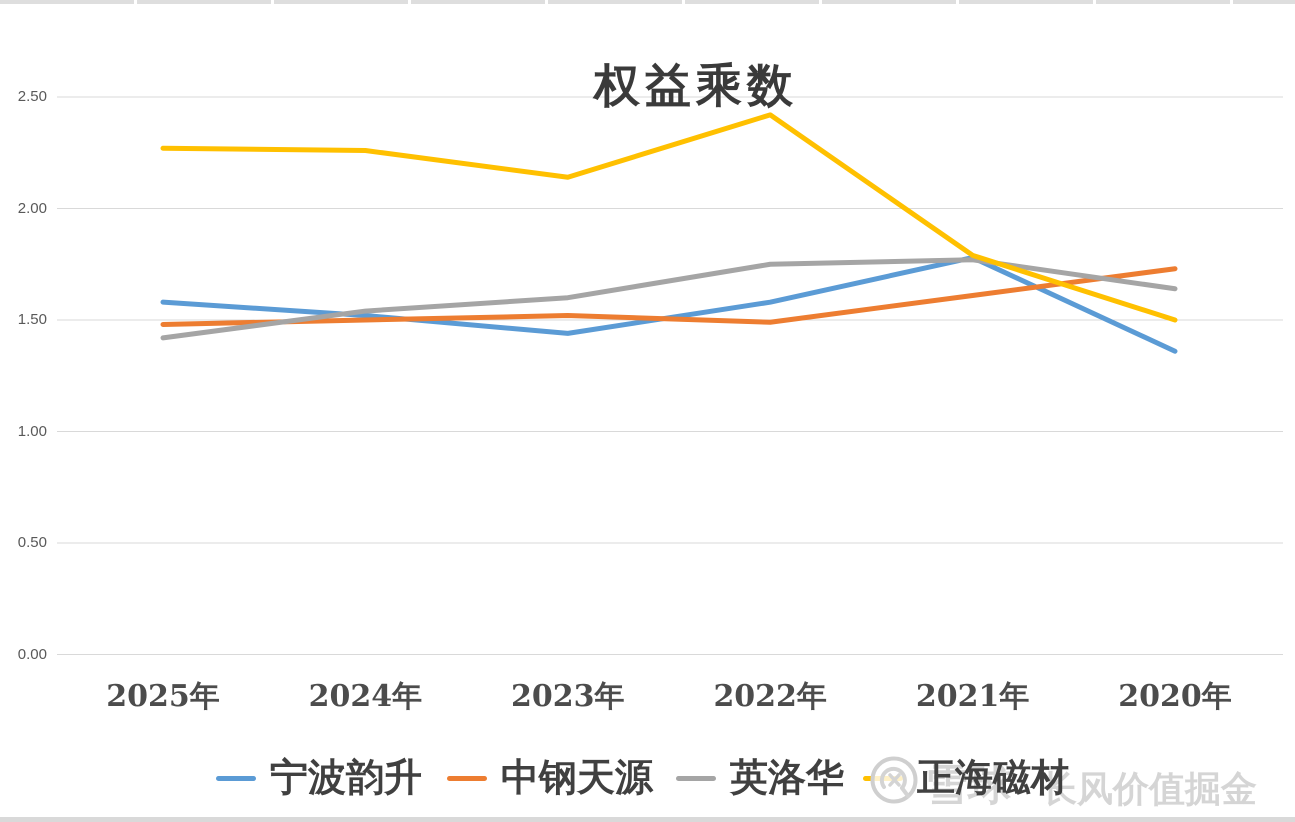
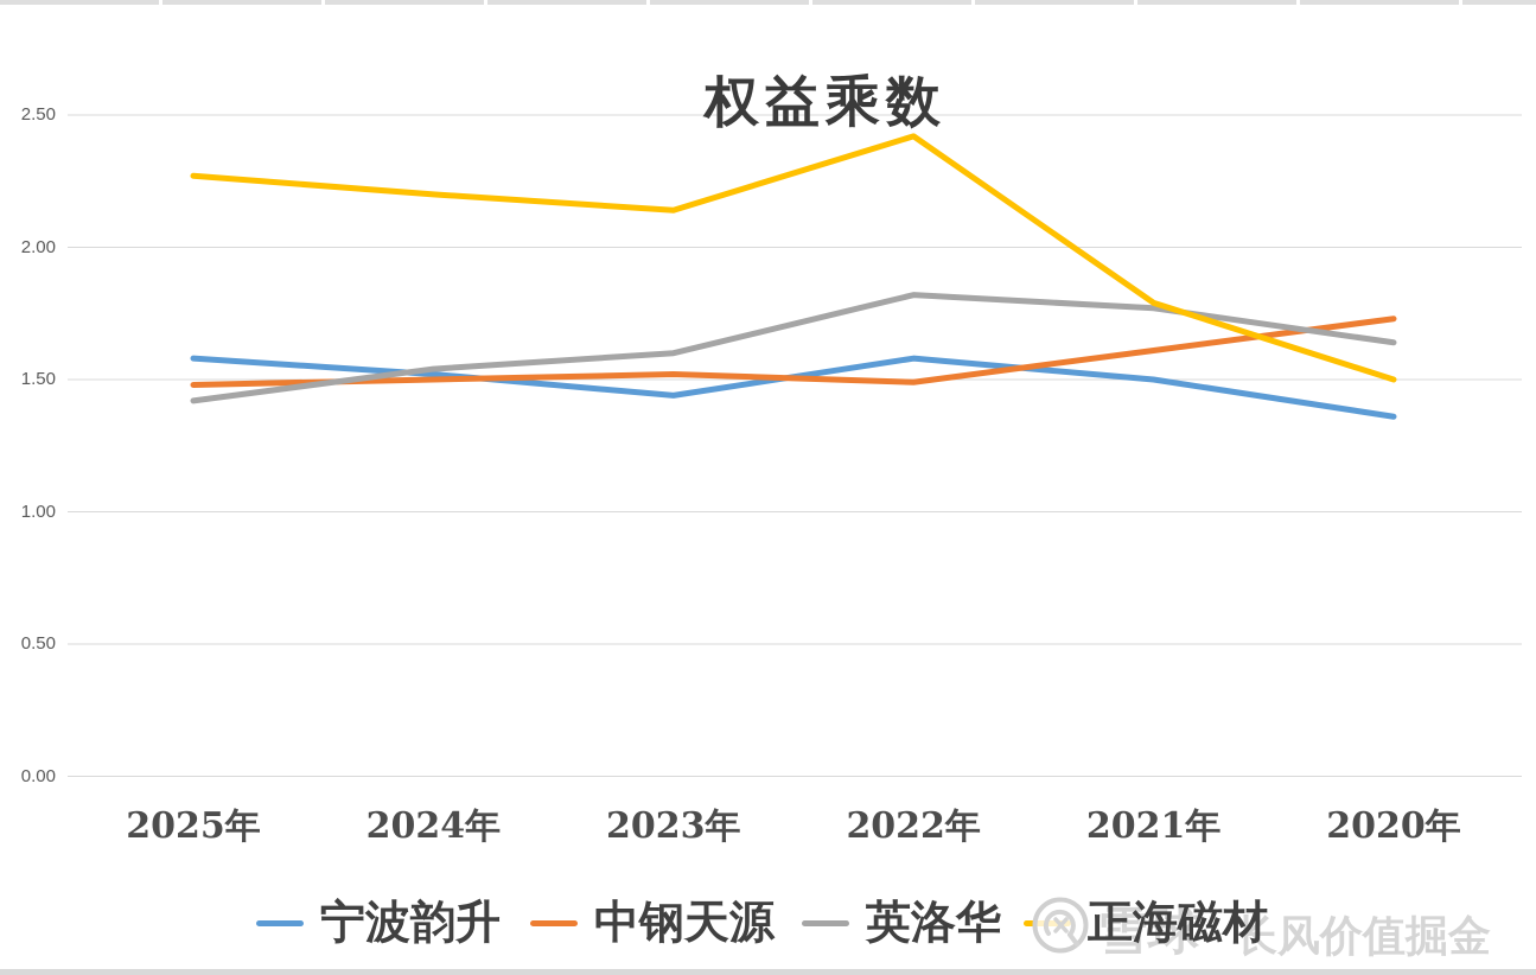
正海磁材/2024年: 2.26 -> 2.20
英洛华/2022年: 1.75 -> 1.82
宁波韵升/2021年: 1.78 -> 1.50
